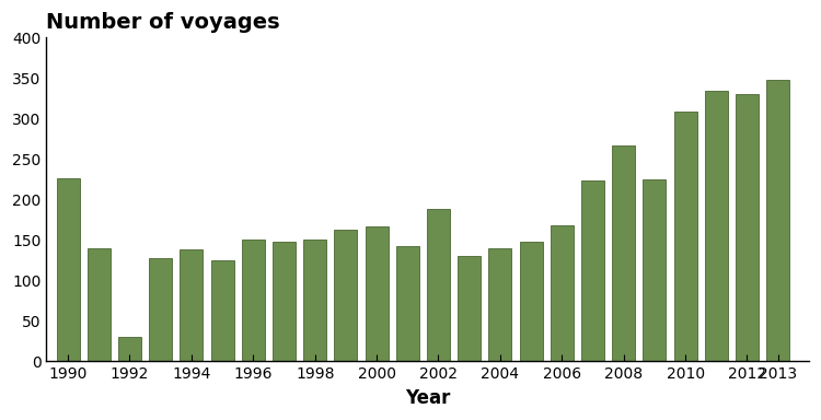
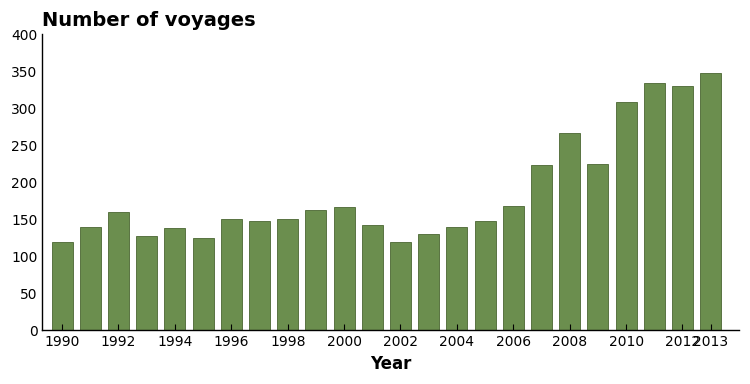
1990: 226 -> 120
1992: 30 -> 160
2002: 188 -> 120
